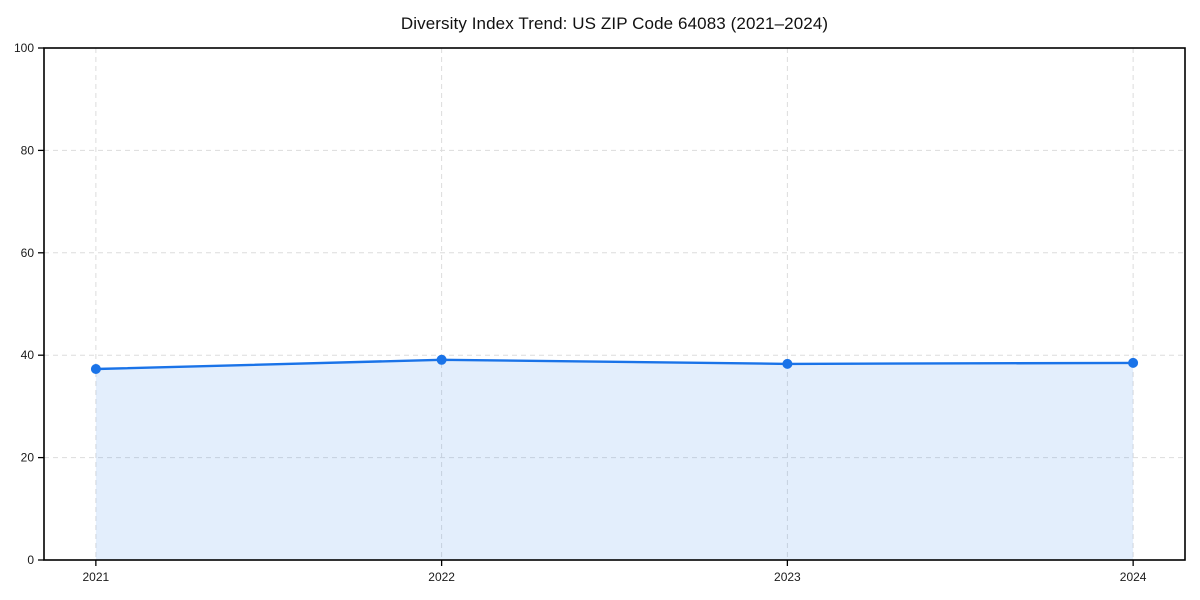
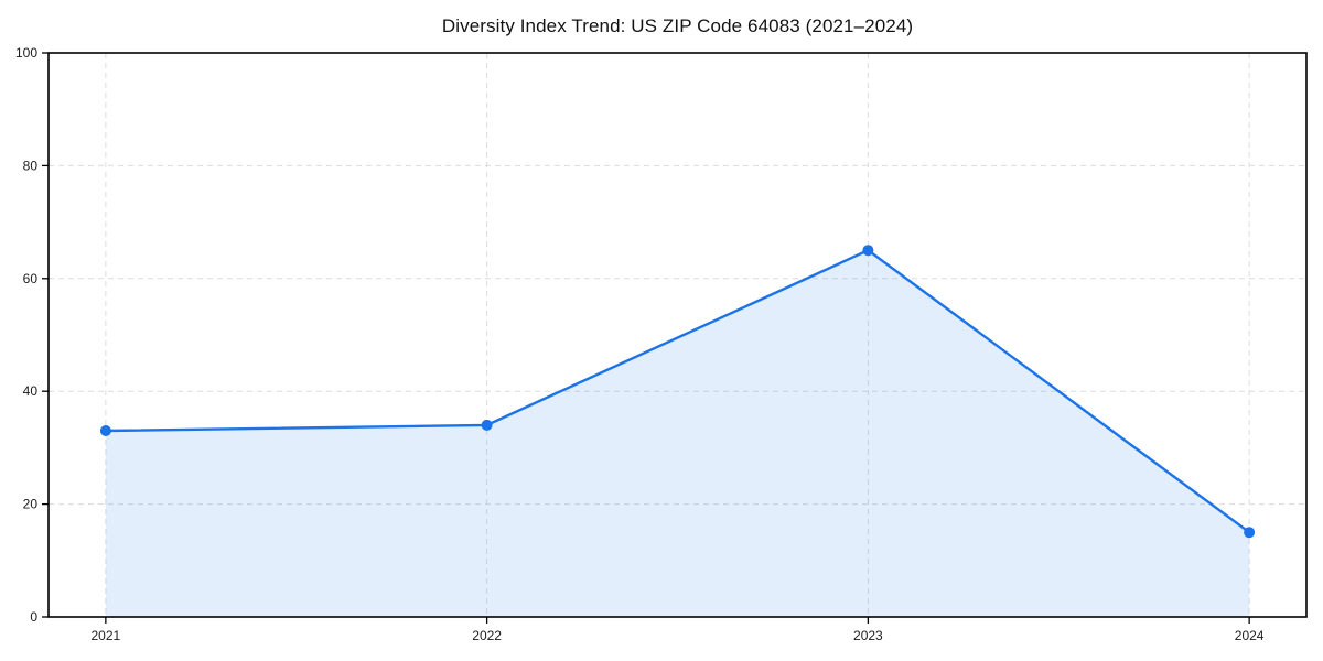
2021: 37 -> 33
2022: 39 -> 34
2023: 38 -> 65
2024: 38 -> 15
